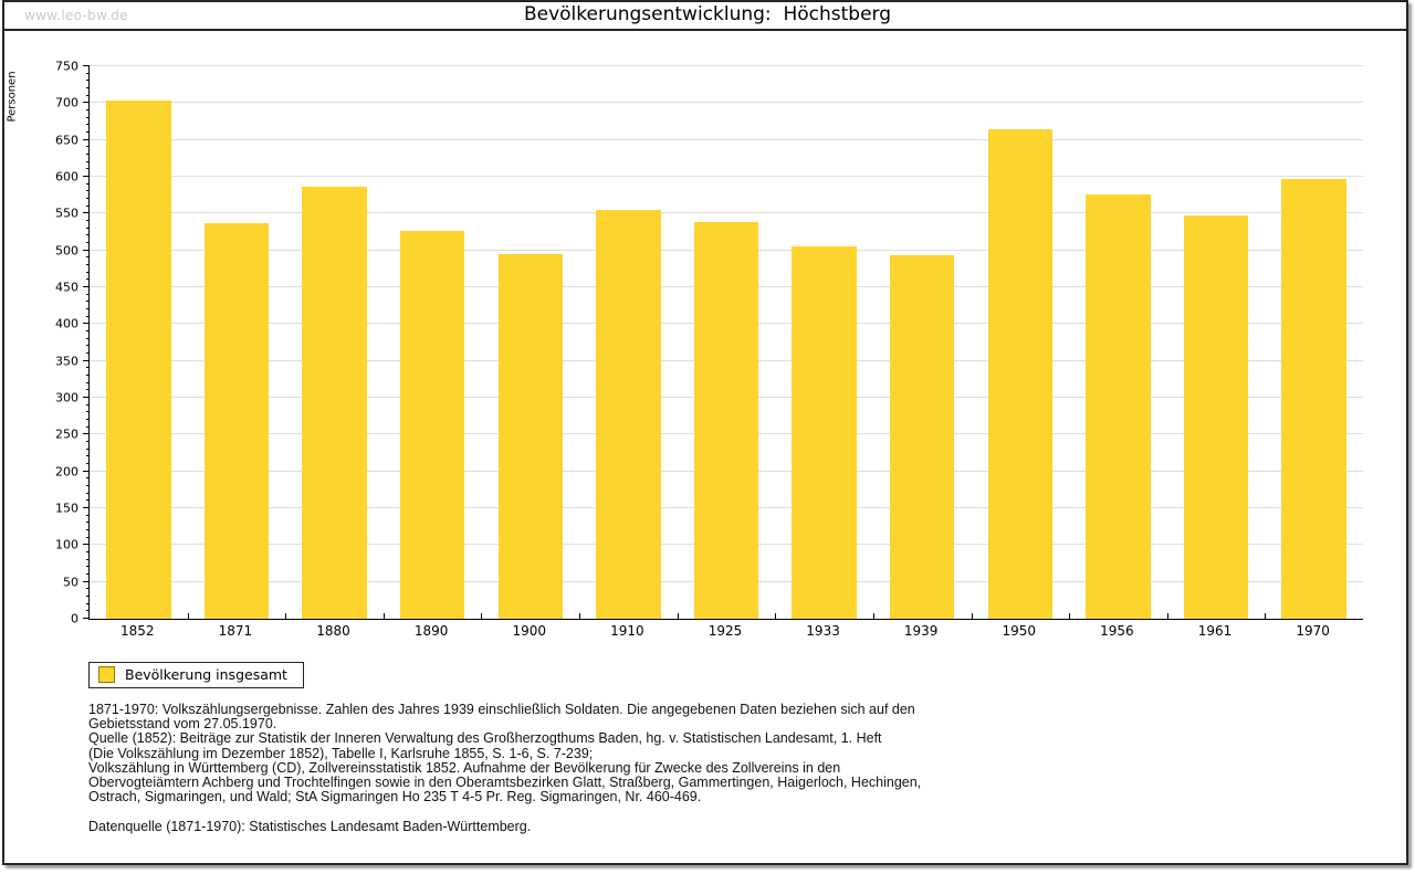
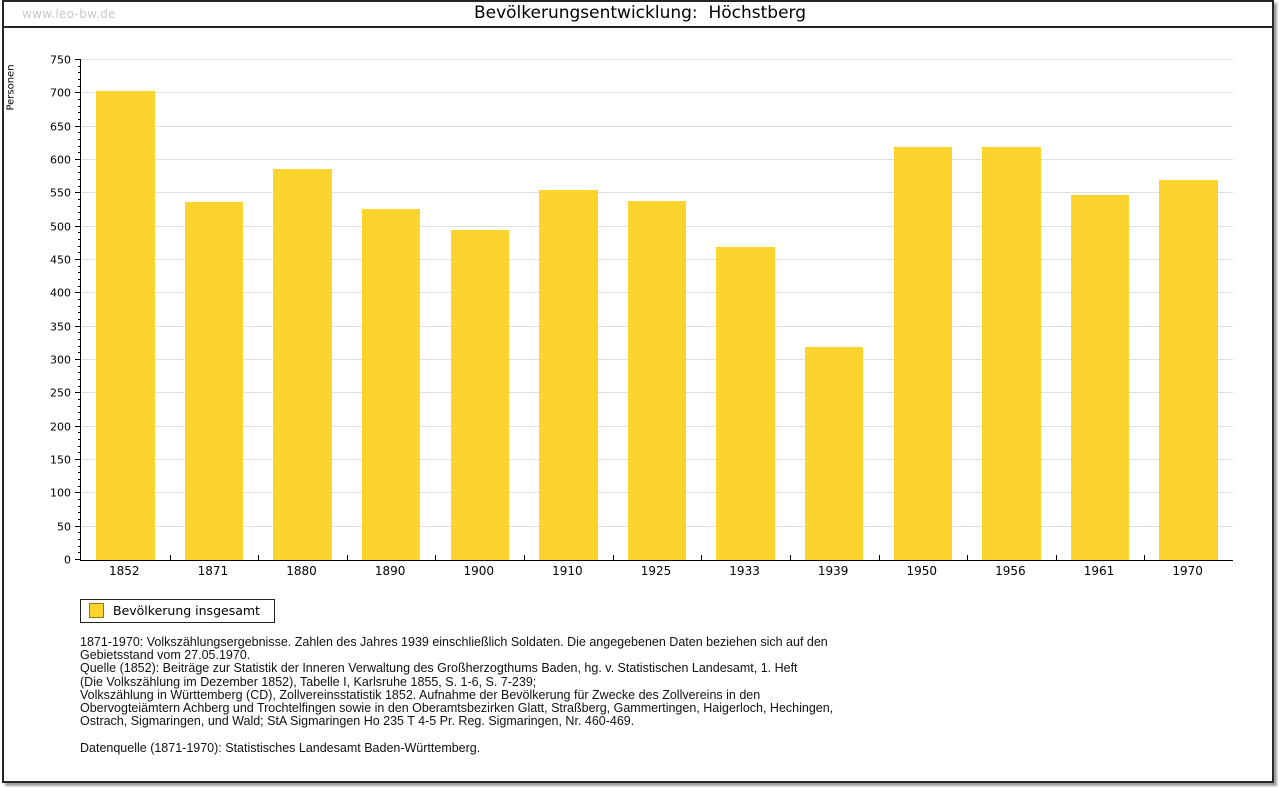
1933: 500 -> 470
1939: 490 -> 320
1950: 660 -> 620
1956: 580 -> 620
1970: 600 -> 570
